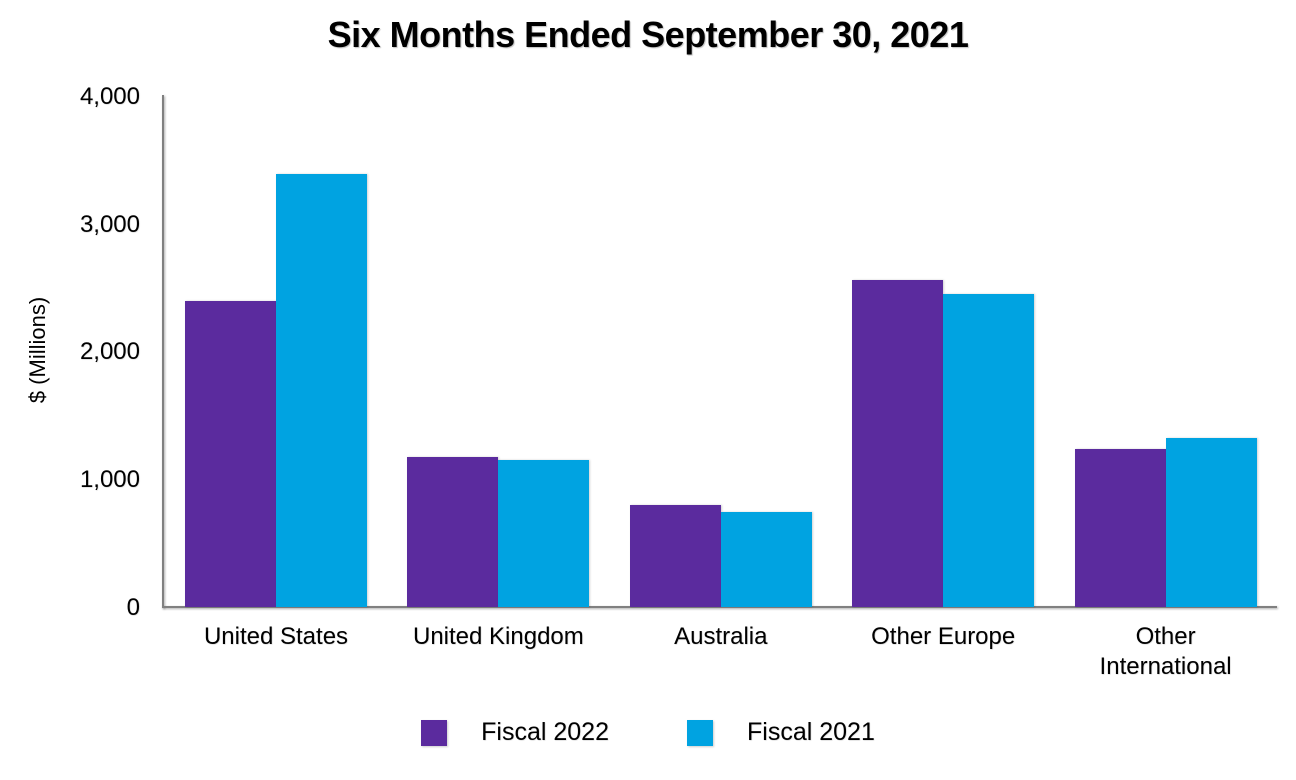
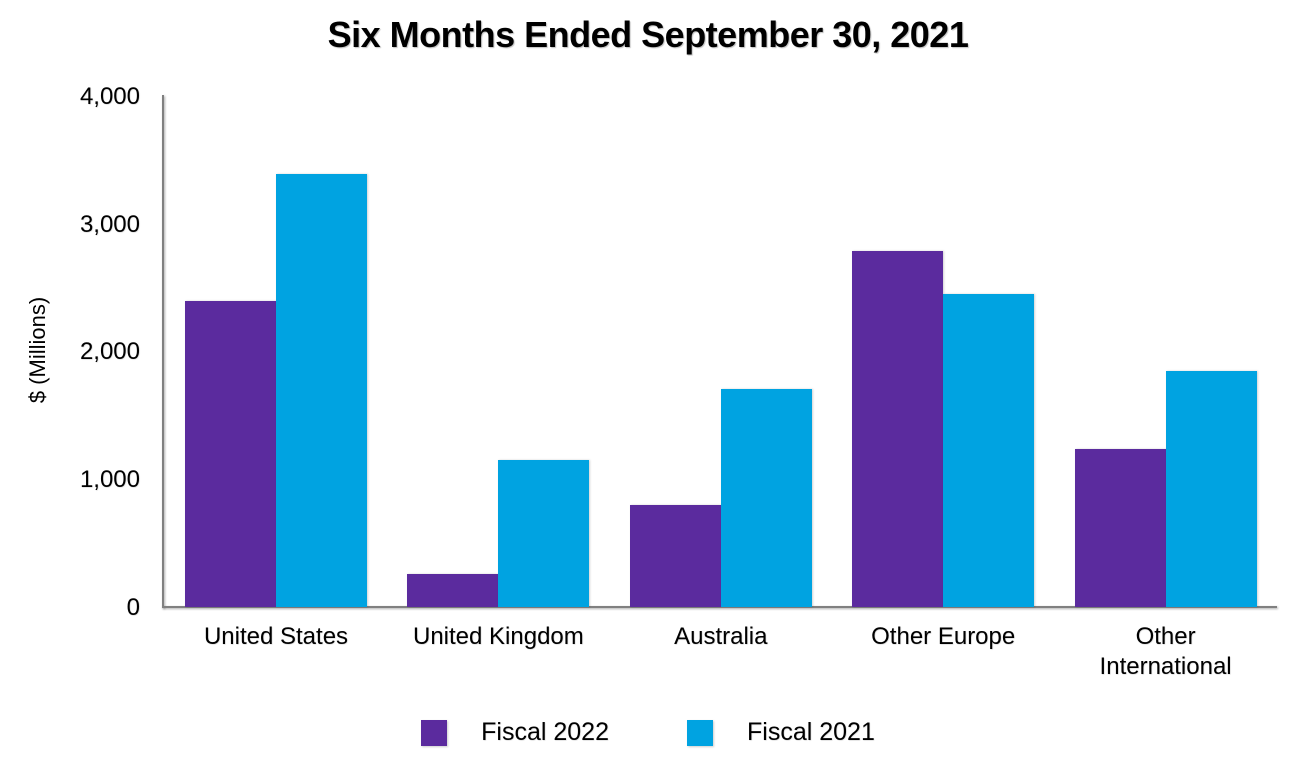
Fiscal 2022/United Kingdom: 1180 -> 260
Fiscal 2021/Australia: 740 -> 1710
Fiscal 2022/Other Europe: 2560 -> 2790
Fiscal 2021/Other International: 1320 -> 1850
